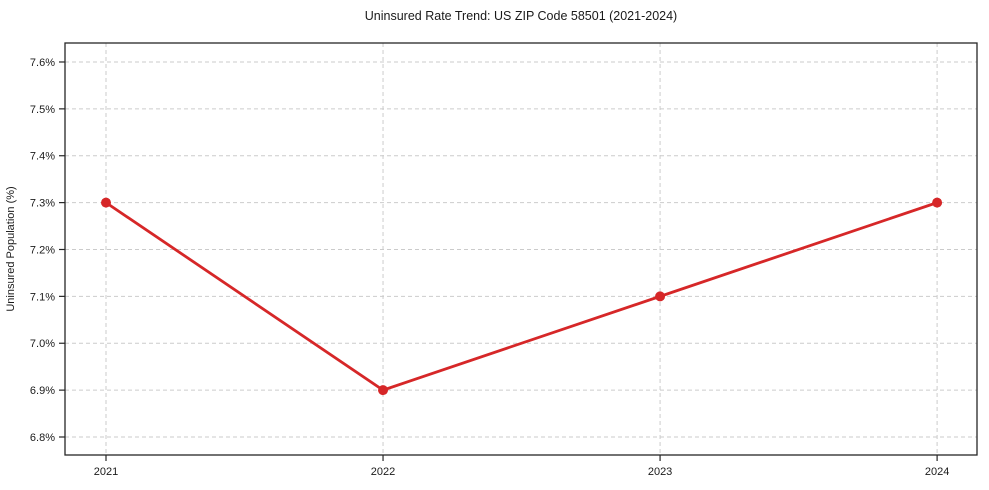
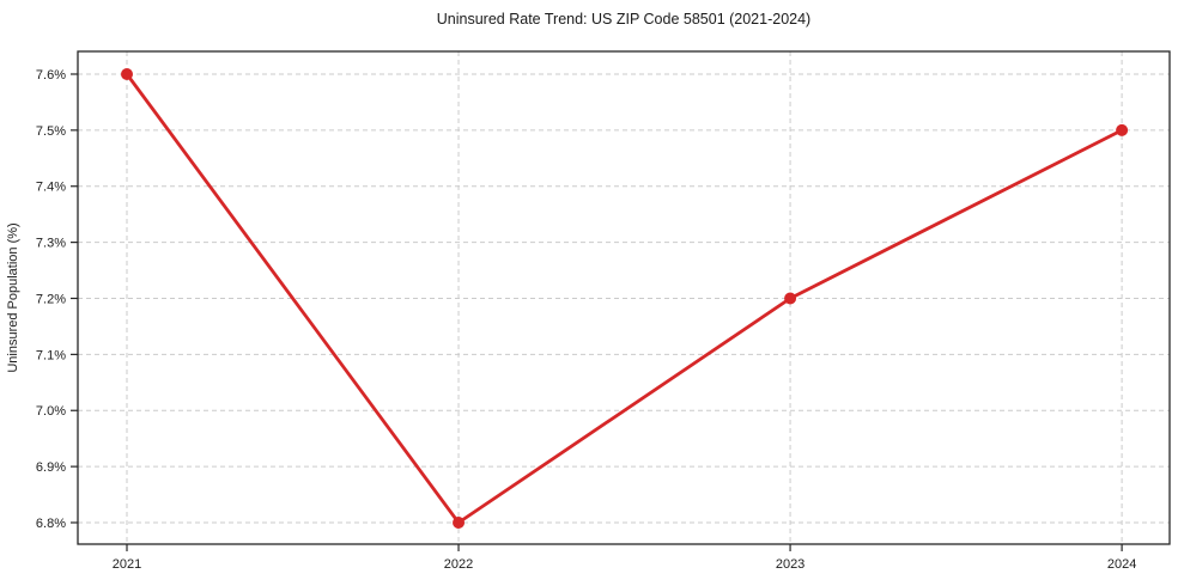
2021: 7.3% -> 7.6%
2022: 6.9% -> 6.8%
2023: 7.1% -> 7.2%
2024: 7.3% -> 7.5%
